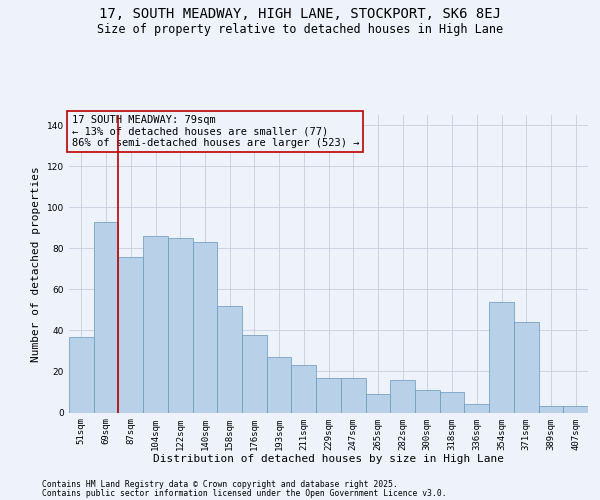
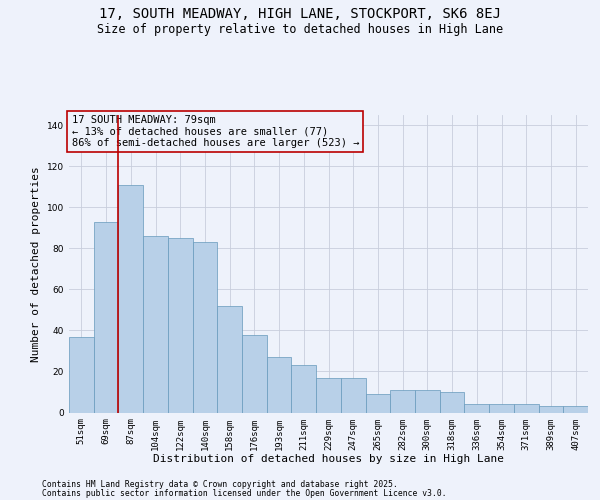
87sqm: 76 -> 111
282sqm: 16 -> 11
354sqm: 54 -> 4
371sqm: 44 -> 4
